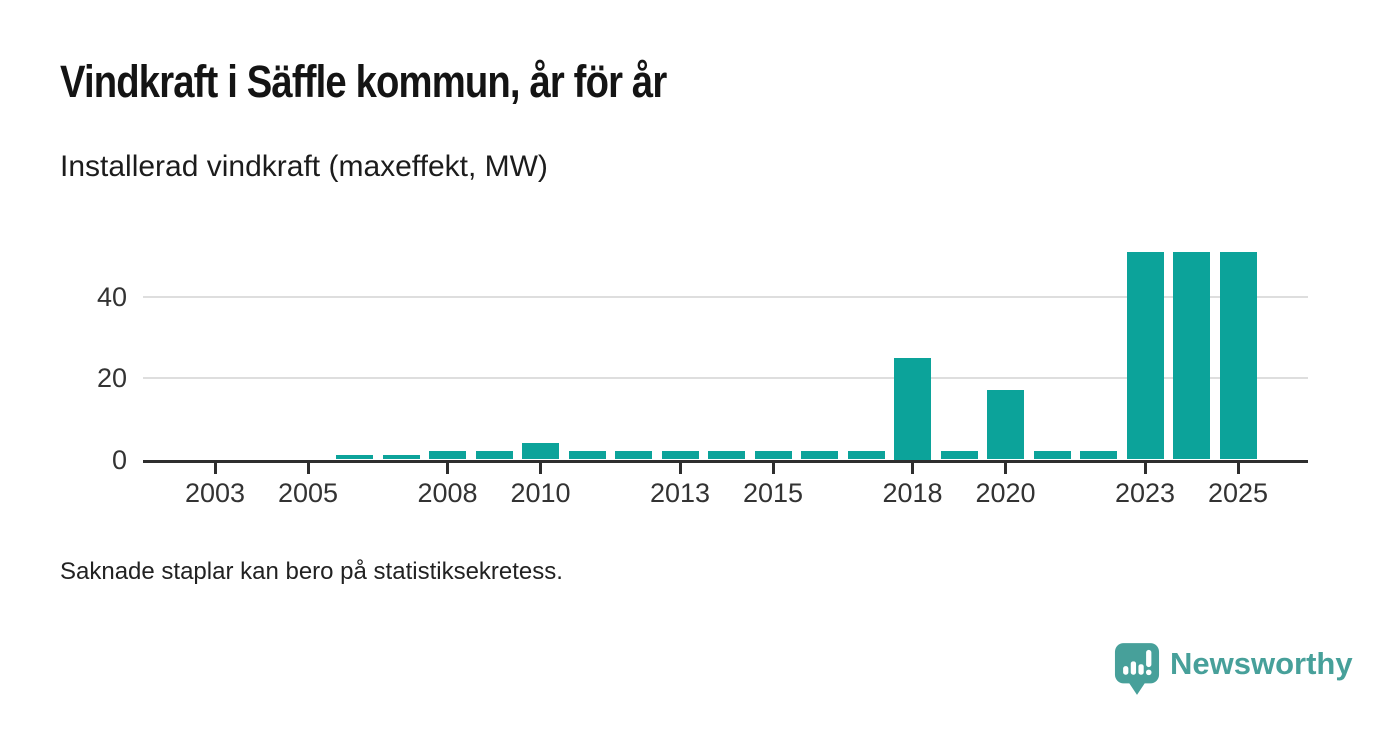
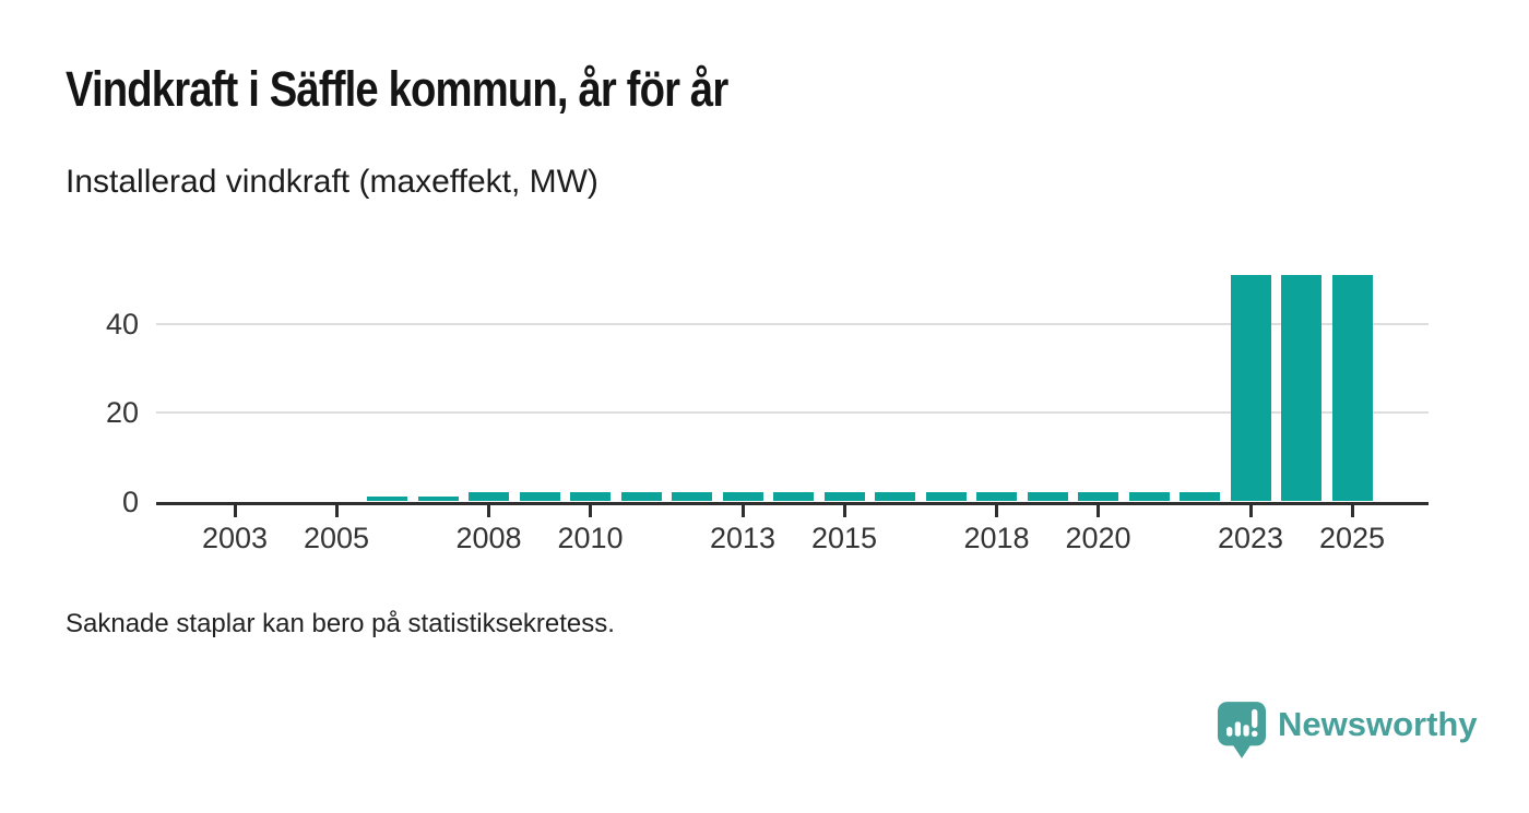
2010: 4 -> 2
2018: 25 -> 2
2020: 17 -> 2
